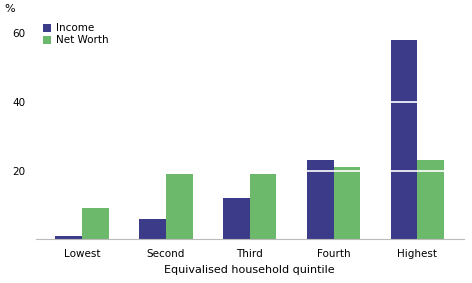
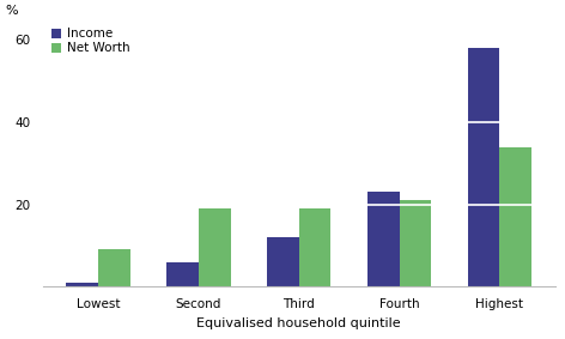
Net Worth/Highest: 23 -> 34
